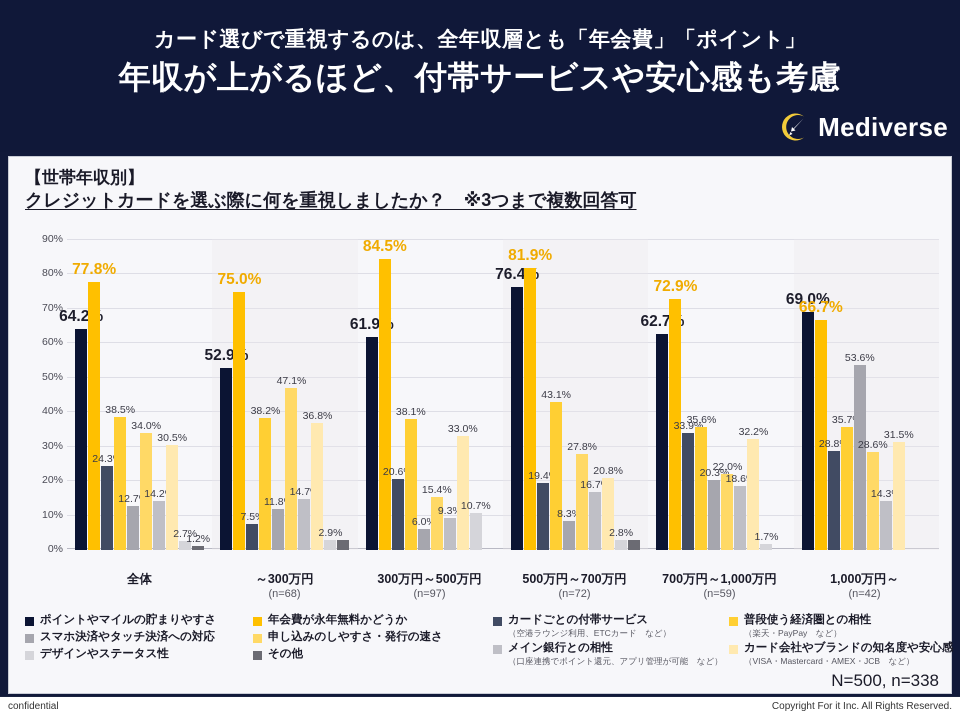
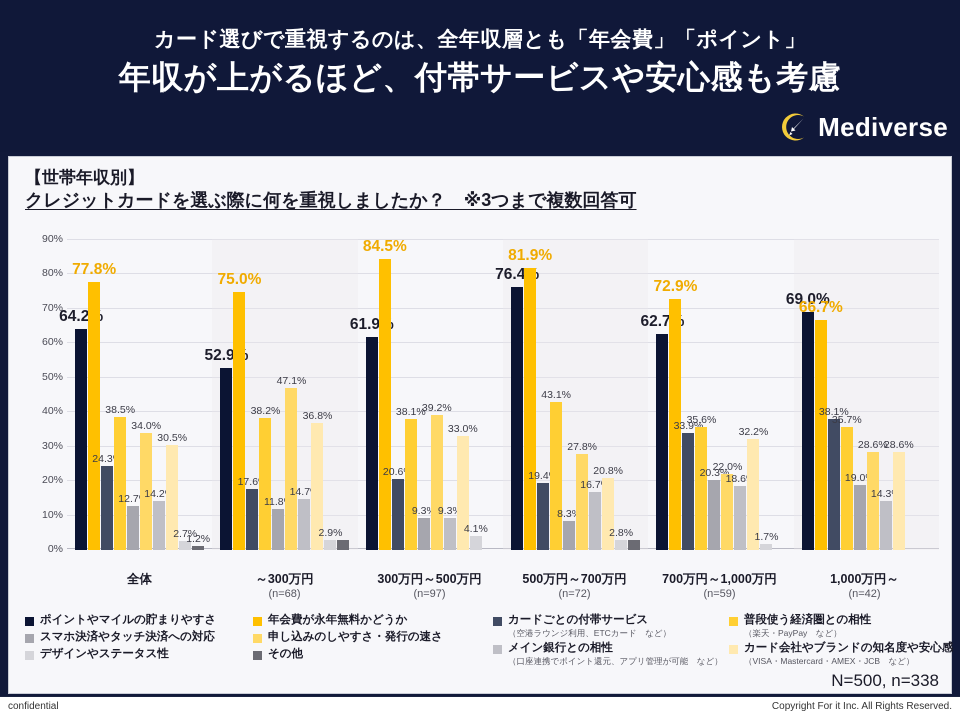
カードごとの付帯サービス/～300万円: 7.5% -> 17.6%
スマホ決済やタッチ決済への対応/300万円～500万円: 6.0% -> 9.3%
申し込みのしやすさ・発行の速さ/300万円～500万円: 15.4% -> 39.2%
デザインやステータス性/300万円～500万円: 10.7% -> 4.1%
カードごとの付帯サービス/1,000万円～: 28.8% -> 38.1%
スマホ決済やタッチ決済への対応/1,000万円～: 53.6% -> 19.0%
カード会社やブランドの知名度や安心感/1,000万円～: 31.5% -> 28.6%
